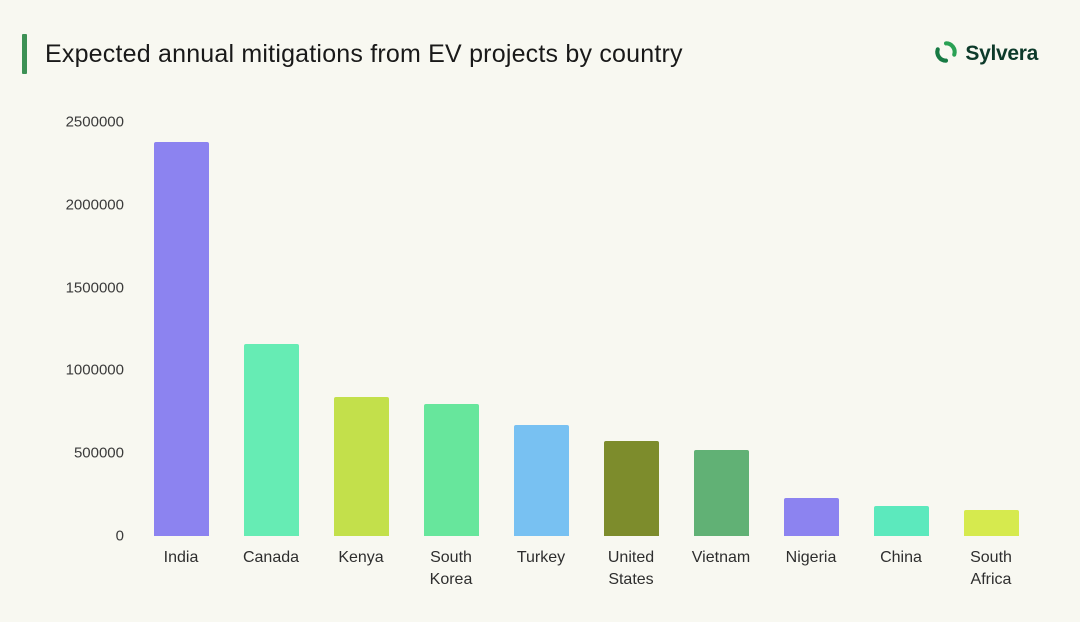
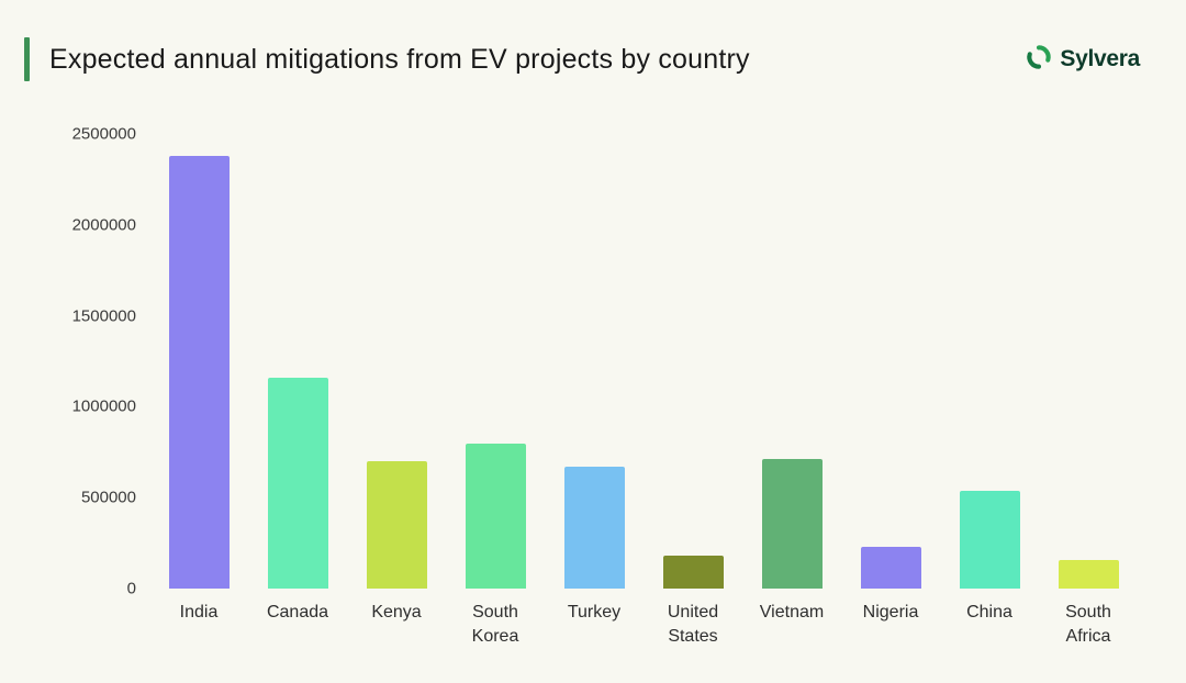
Kenya: 840000 -> 700000
United States: 580000 -> 180000
Vietnam: 520000 -> 710000
China: 180000 -> 540000
